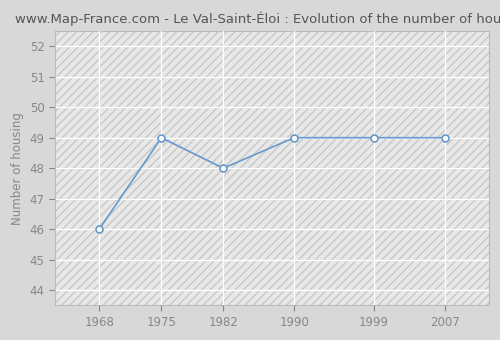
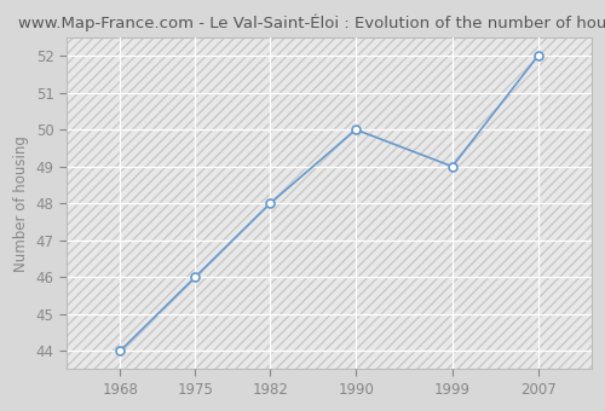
1968: 46 -> 44
1975: 49 -> 46
1990: 49 -> 50
2007: 49 -> 52
